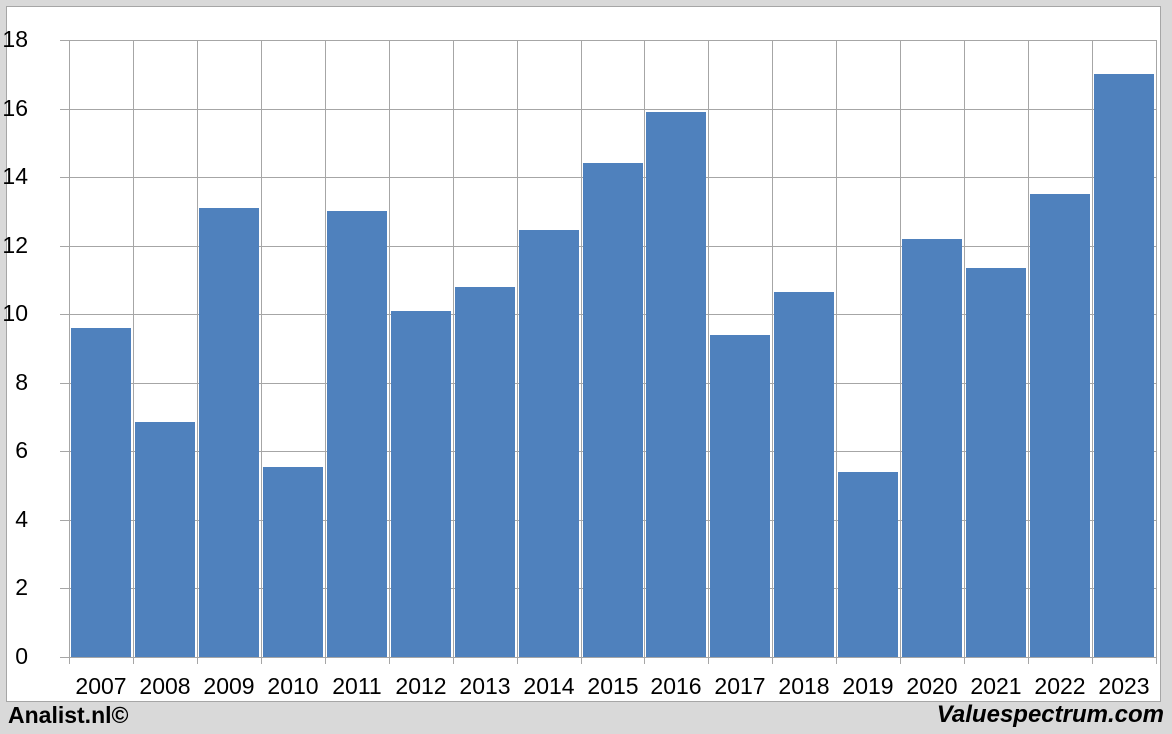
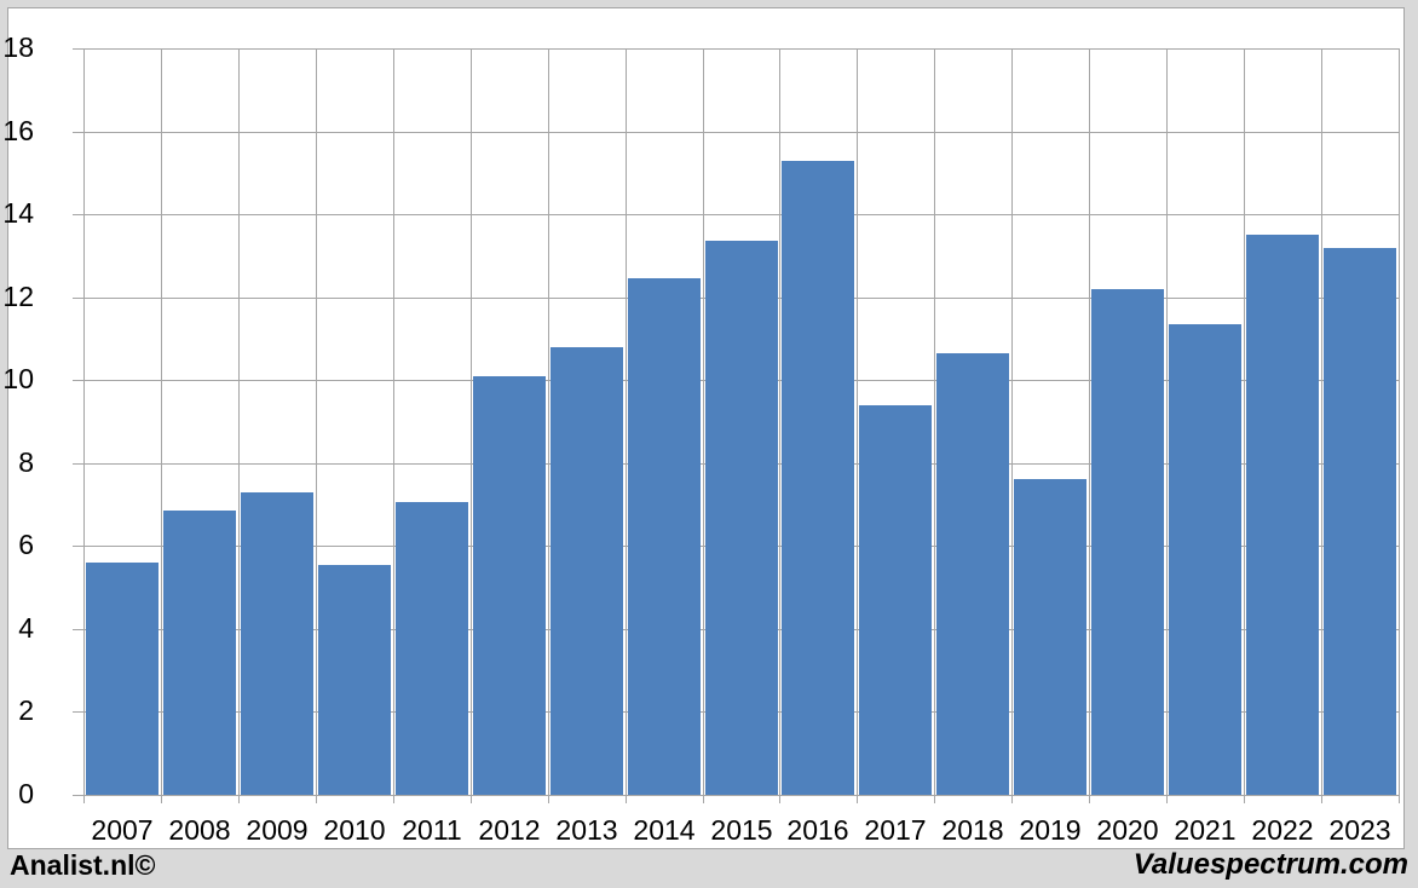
2007: 9.6 -> 5.6
2009: 13.1 -> 7.3
2011: 13.0 -> 7.0
2015: 14.4 -> 13.3
2016: 15.9 -> 15.3
2019: 5.4 -> 7.6
2023: 17.0 -> 13.2
